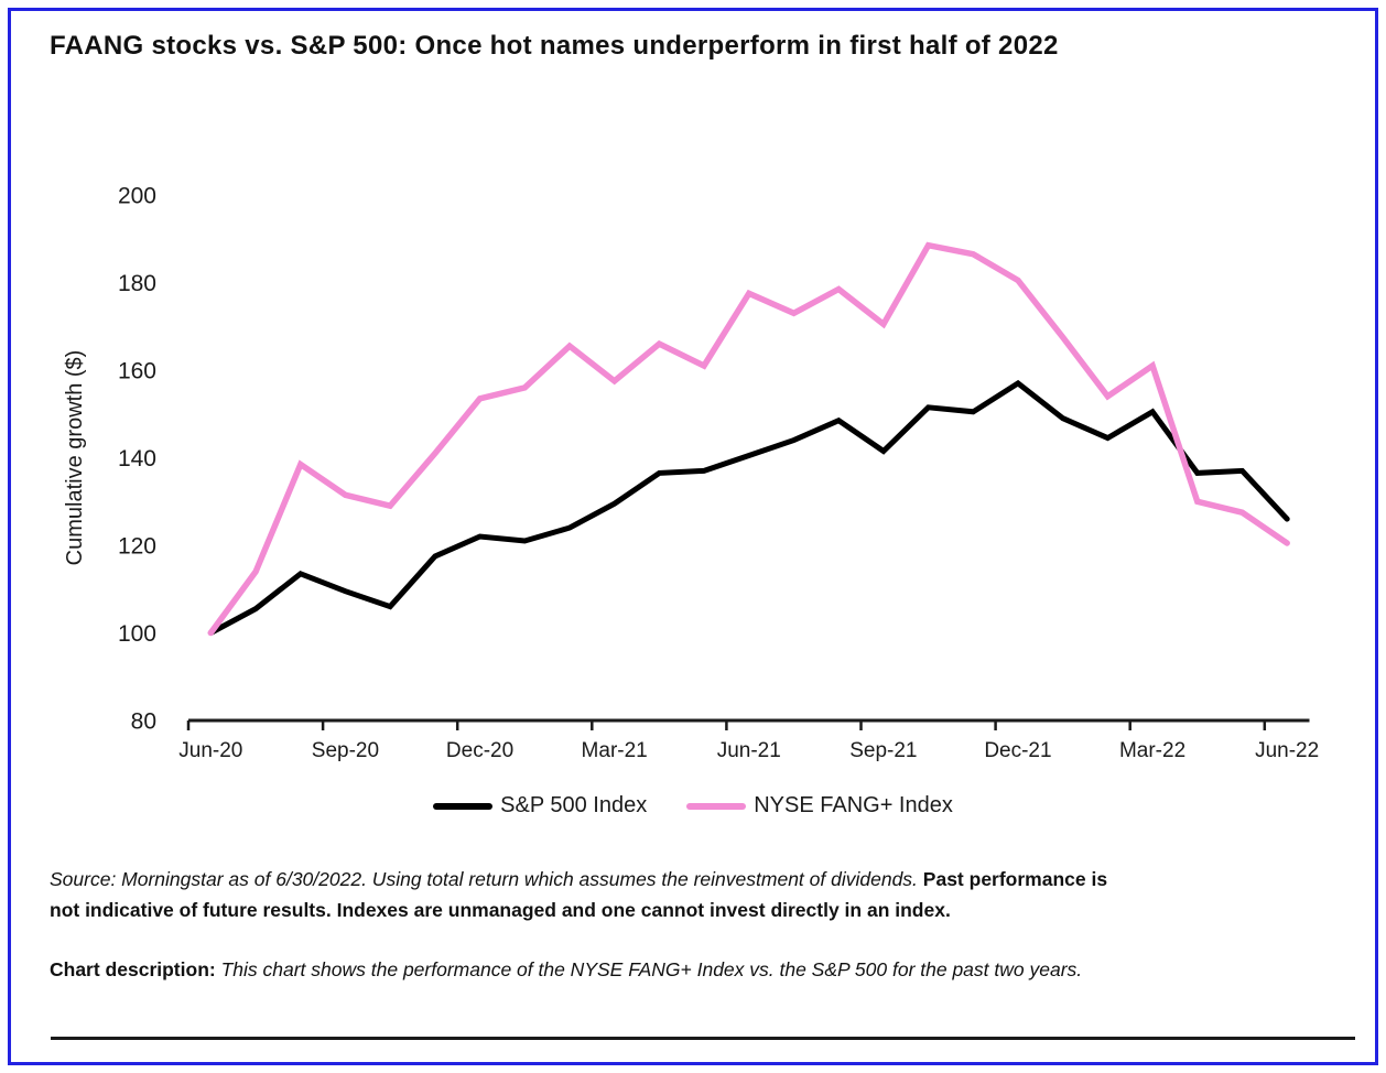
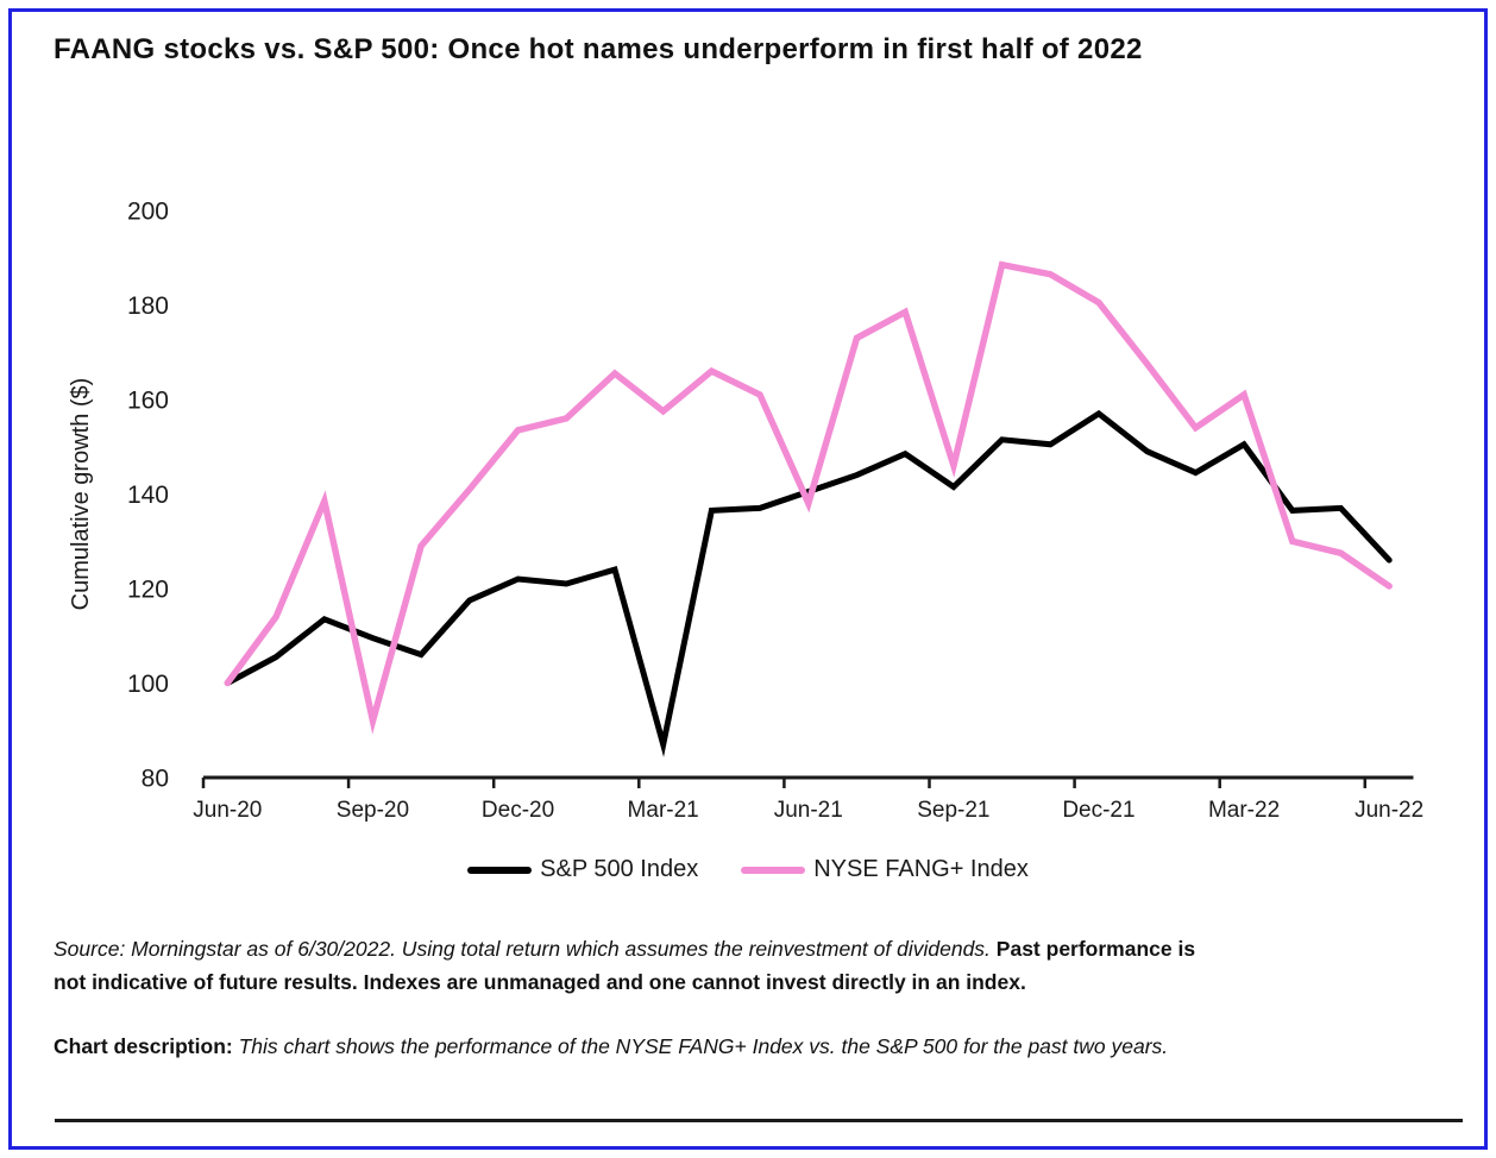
NYSE FANG+ Index/Sep-20: 132 -> 92
S&P 500 Index/Mar-21: 130 -> 87
NYSE FANG+ Index/Jun-21: 178 -> 138
NYSE FANG+ Index/Sep-21: 170 -> 146
